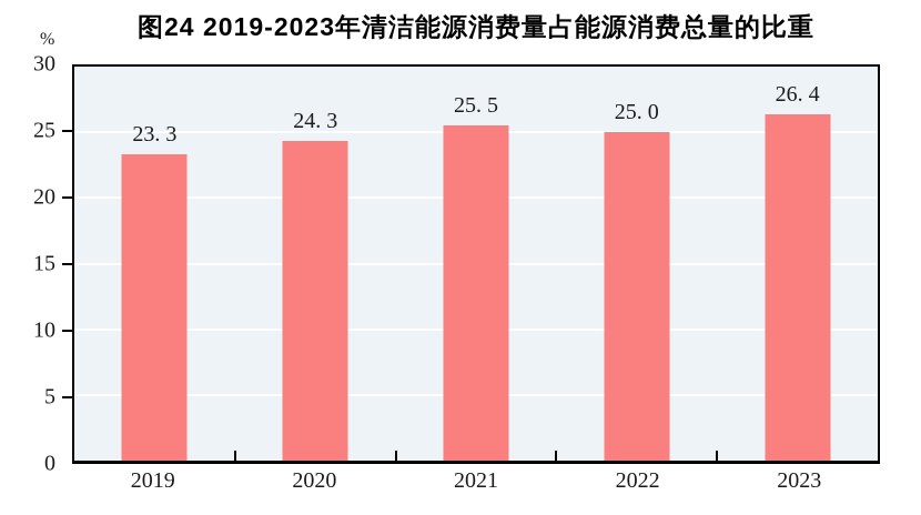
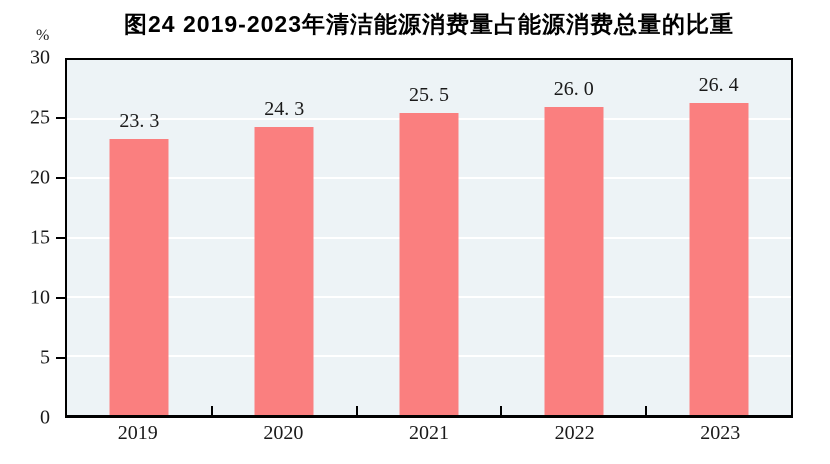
2022: 25 -> 26
